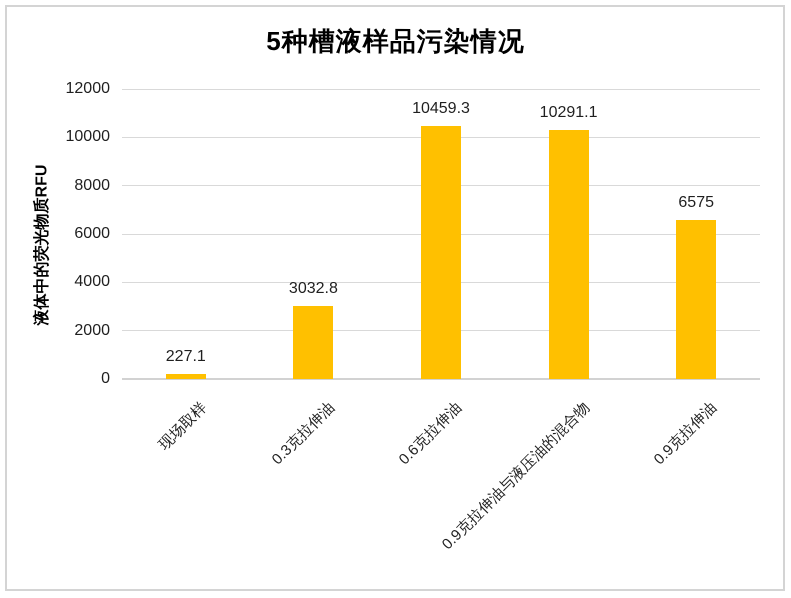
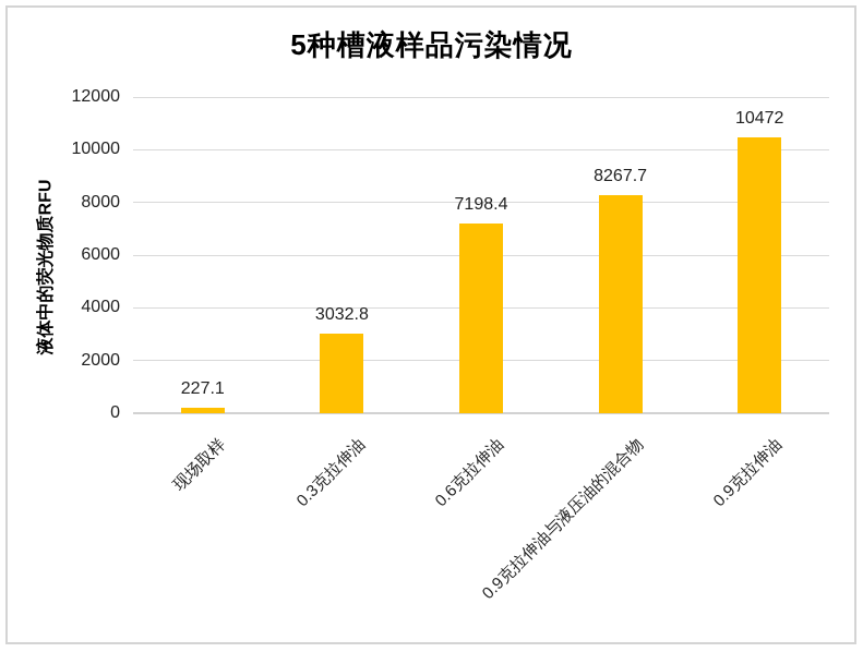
0.6克拉伸油: 10459.3 -> 7198.4
0.9克拉伸油与液压油的混合物: 10291.1 -> 8267.7
0.9克拉伸油: 6575 -> 10472
